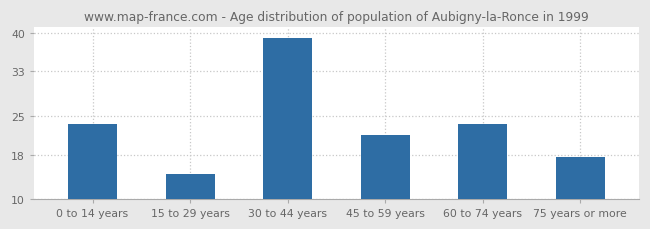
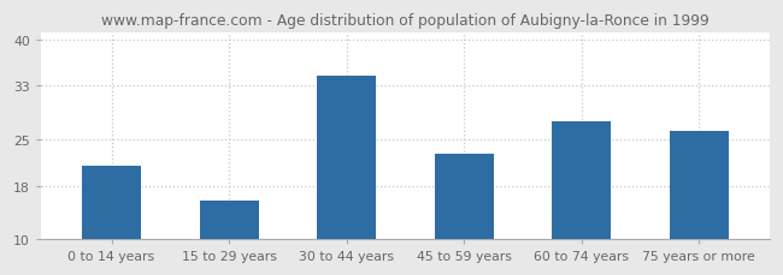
0 to 14 years: 23.5 -> 21.0
15 to 29 years: 14.5 -> 15.8
30 to 44 years: 39.0 -> 34.6
45 to 59 years: 21.5 -> 22.8
60 to 74 years: 23.5 -> 27.6
75 years or more: 17.5 -> 26.2
